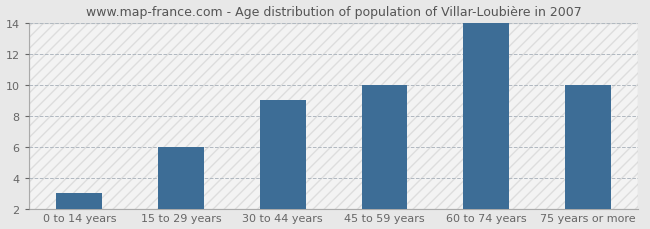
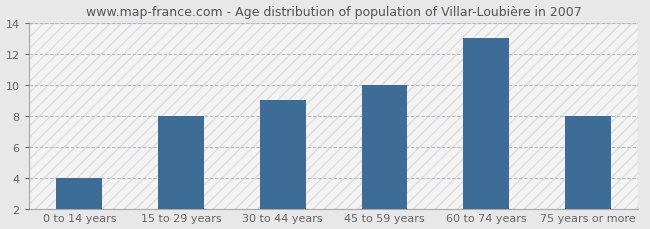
0 to 14 years: 3 -> 4
15 to 29 years: 6 -> 8
60 to 74 years: 14 -> 13
75 years or more: 10 -> 8
